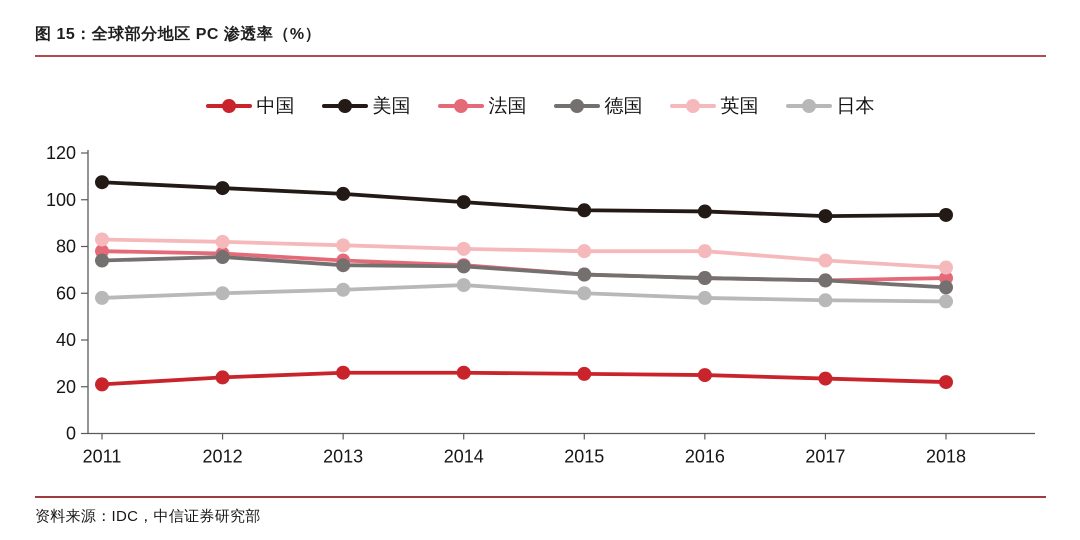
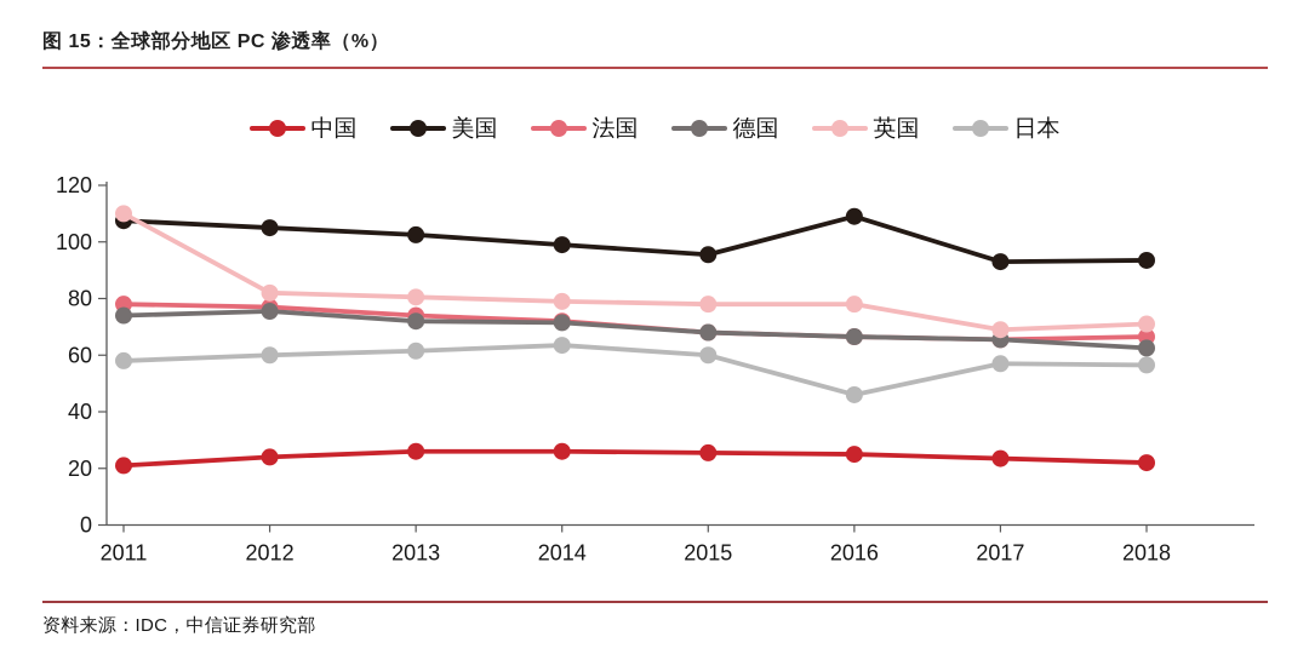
英国/2011: 83 -> 110
美国/2016: 95 -> 109
日本/2016: 58 -> 46
英国/2017: 74 -> 69
